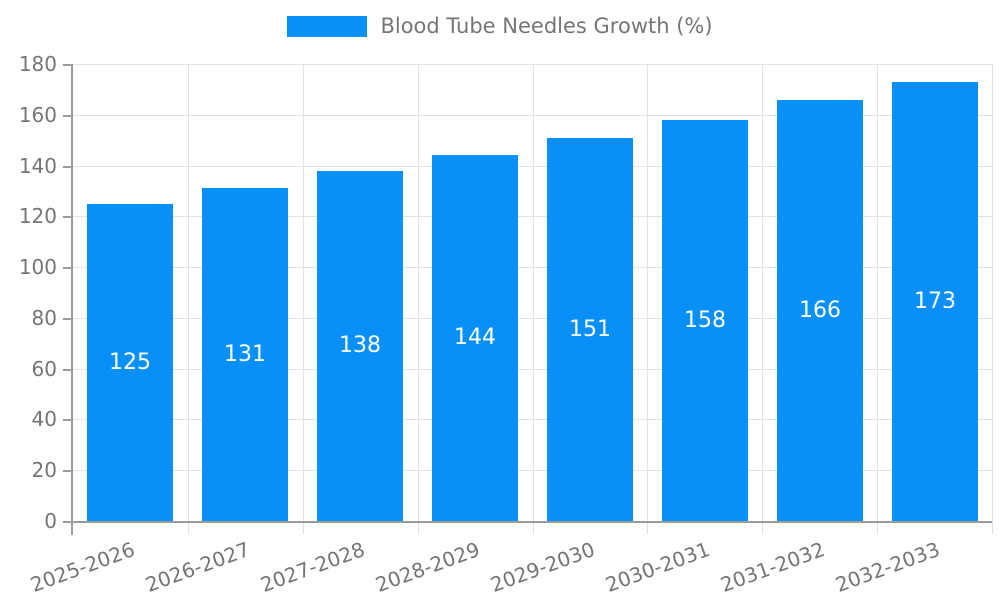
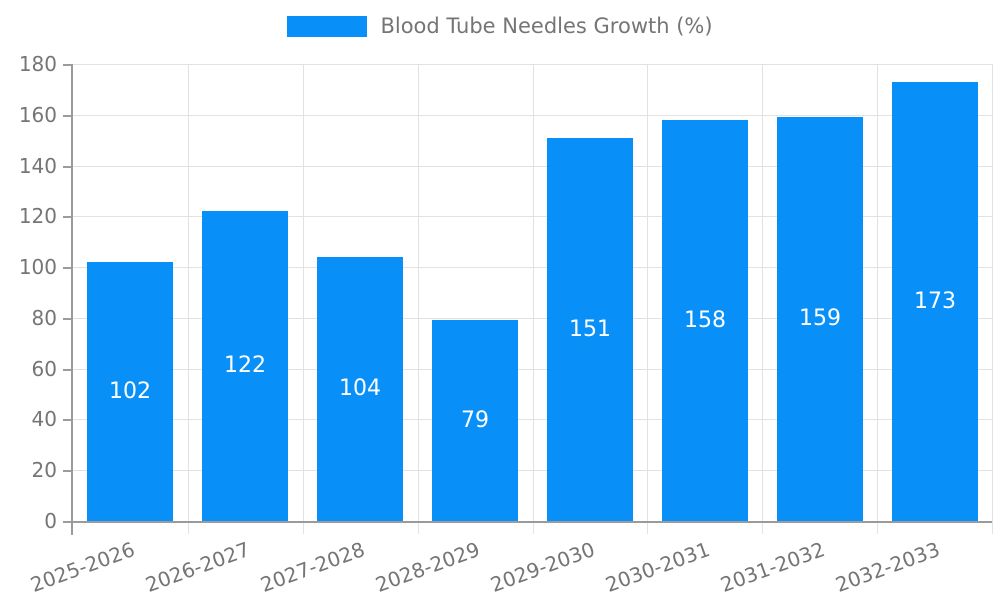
2025-2026: 125 -> 102
2026-2027: 131 -> 122
2027-2028: 138 -> 104
2028-2029: 144 -> 79
2031-2032: 166 -> 159
